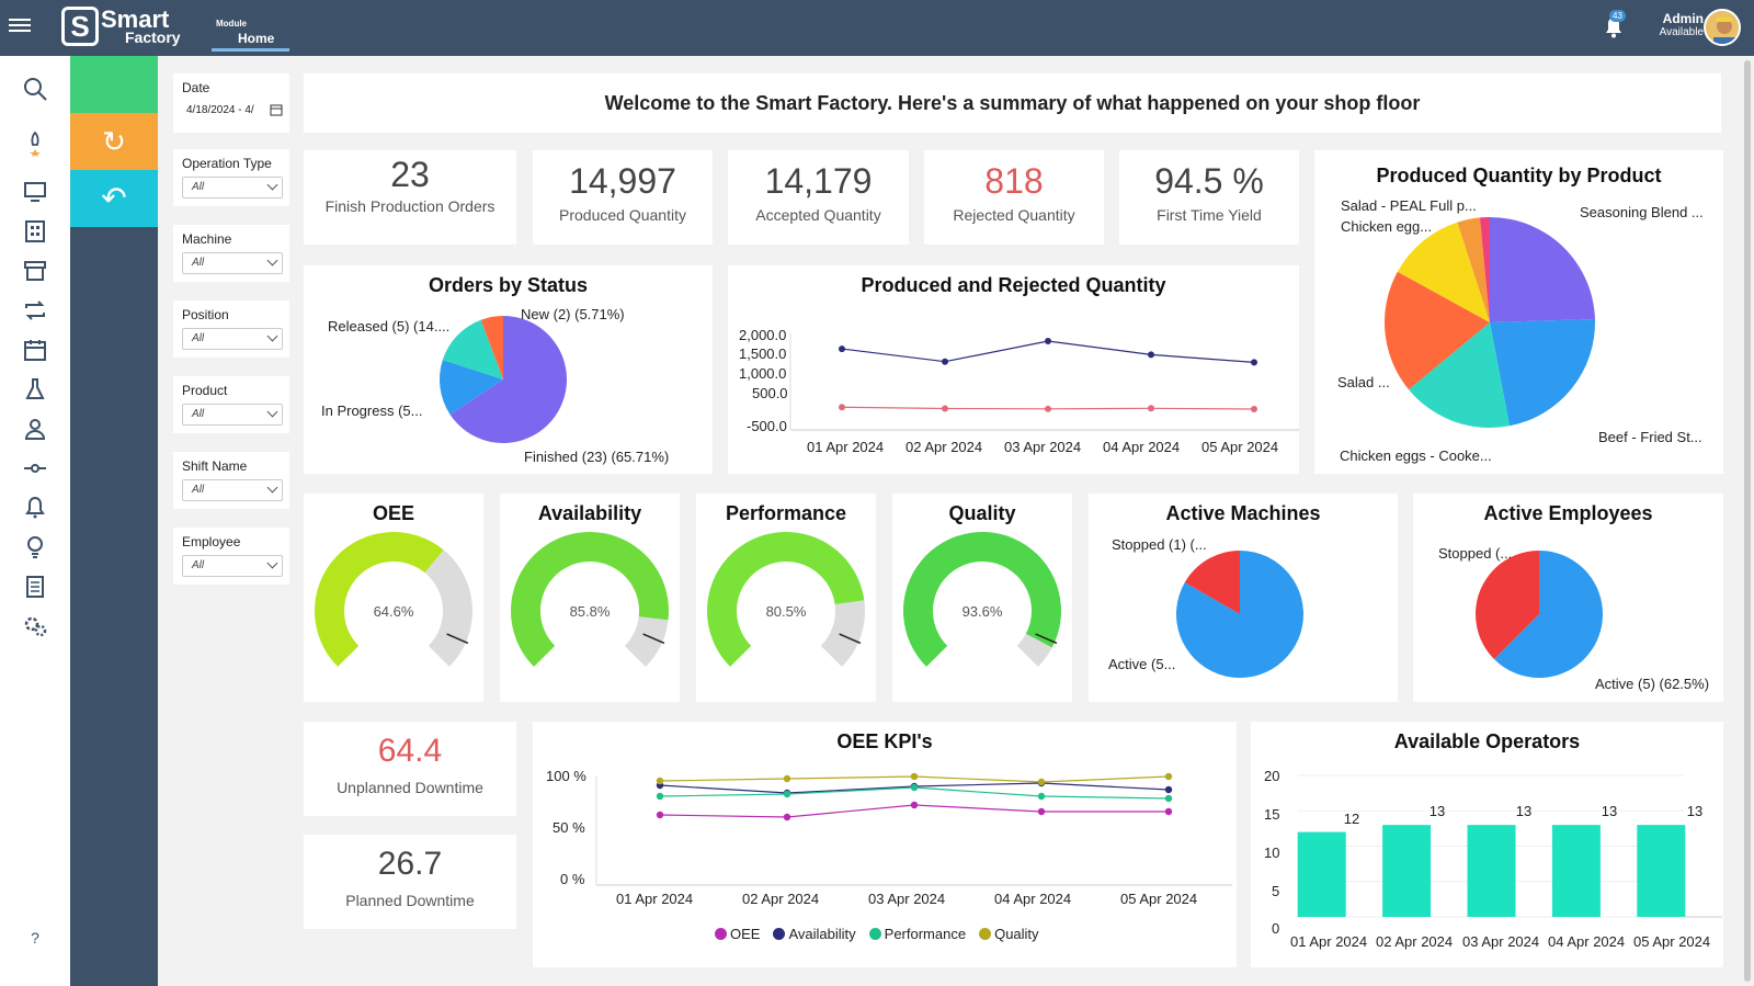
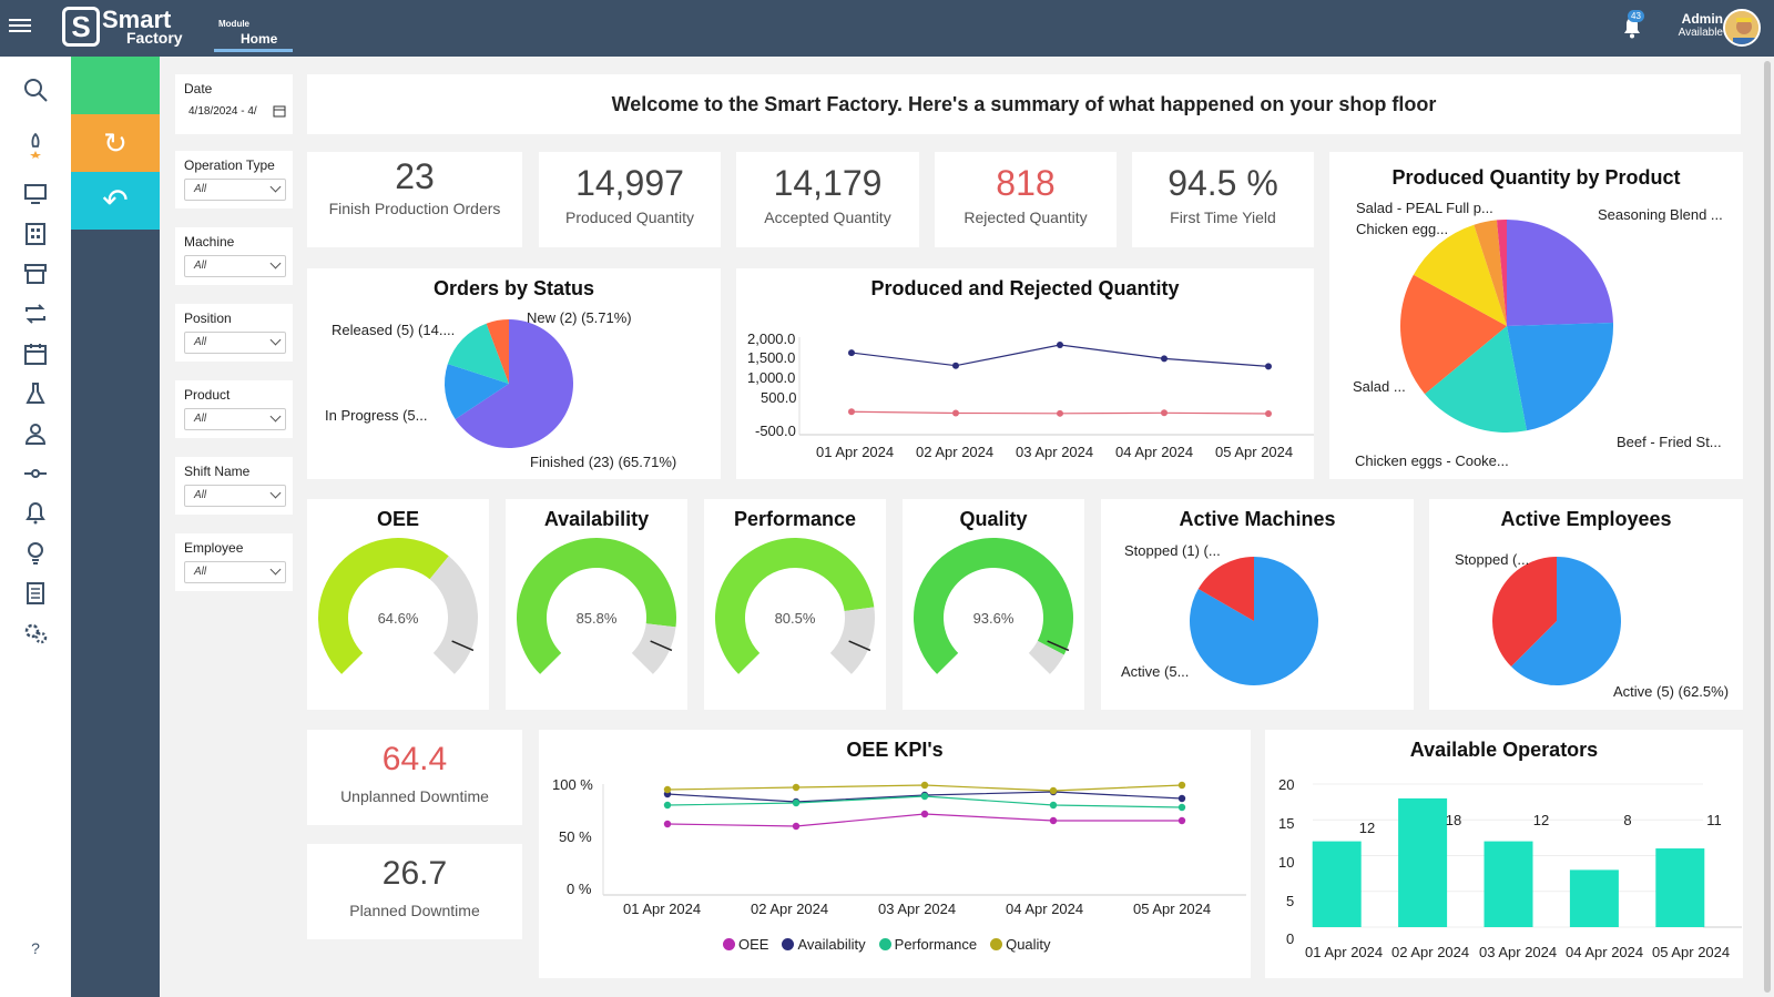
Available Operators/02 Apr 2024: 13 -> 18
Available Operators/03 Apr 2024: 13 -> 12
Available Operators/04 Apr 2024: 13 -> 8
Available Operators/05 Apr 2024: 13 -> 11
